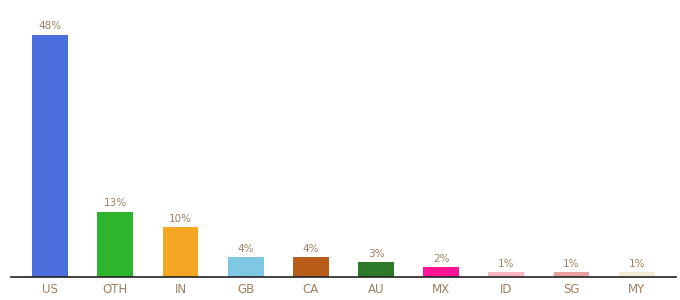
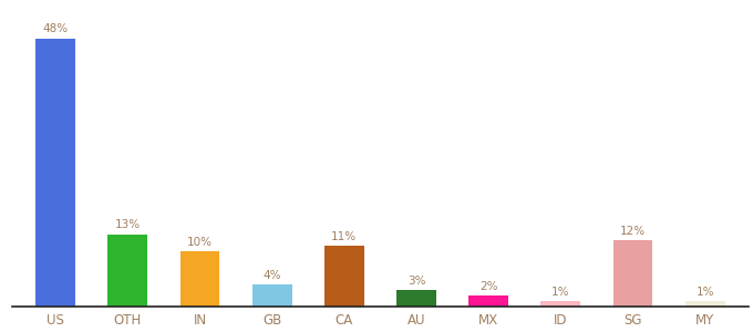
CA: 4% -> 11%
SG: 1% -> 12%
